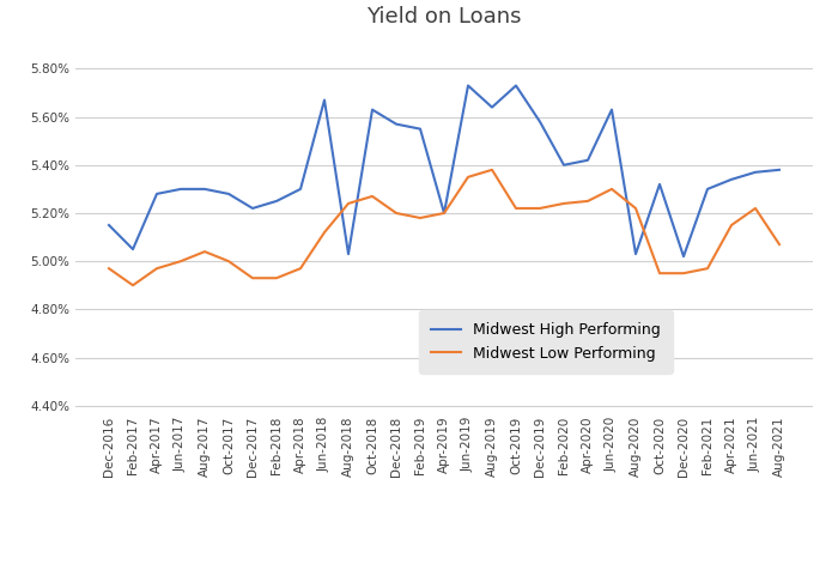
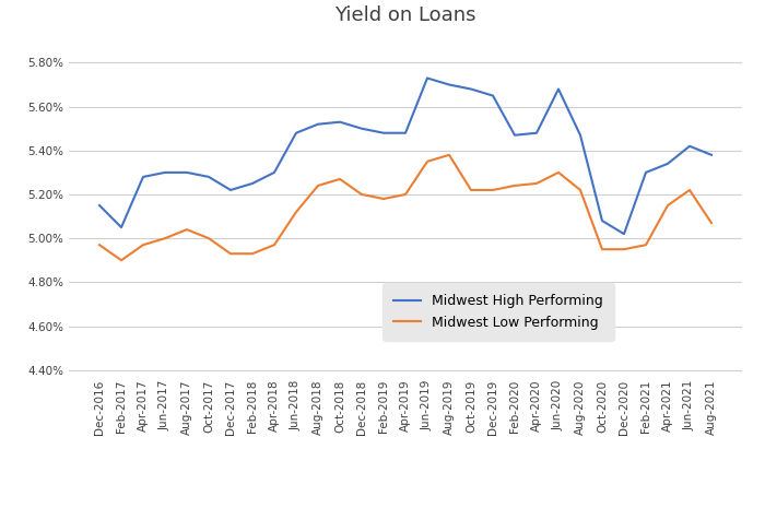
Midwest High Performing/Jun-2018: 5.67% -> 5.48%
Midwest High Performing/Aug-2018: 5.03% -> 5.52%
Midwest High Performing/Oct-2018: 5.63% -> 5.53%
Midwest High Performing/Dec-2018: 5.57% -> 5.50%
Midwest High Performing/Feb-2019: 5.55% -> 5.48%
Midwest High Performing/Apr-2019: 5.20% -> 5.48%
Midwest High Performing/Aug-2019: 5.64% -> 5.70%
Midwest High Performing/Oct-2019: 5.73% -> 5.68%
Midwest High Performing/Dec-2019: 5.58% -> 5.65%
Midwest High Performing/Feb-2020: 5.40% -> 5.47%
Midwest High Performing/Apr-2020: 5.42% -> 5.48%
Midwest High Performing/Jun-2020: 5.63% -> 5.68%
Midwest High Performing/Aug-2020: 5.03% -> 5.47%
Midwest High Performing/Oct-2020: 5.32% -> 5.08%
Midwest High Performing/Jun-2021: 5.37% -> 5.42%
